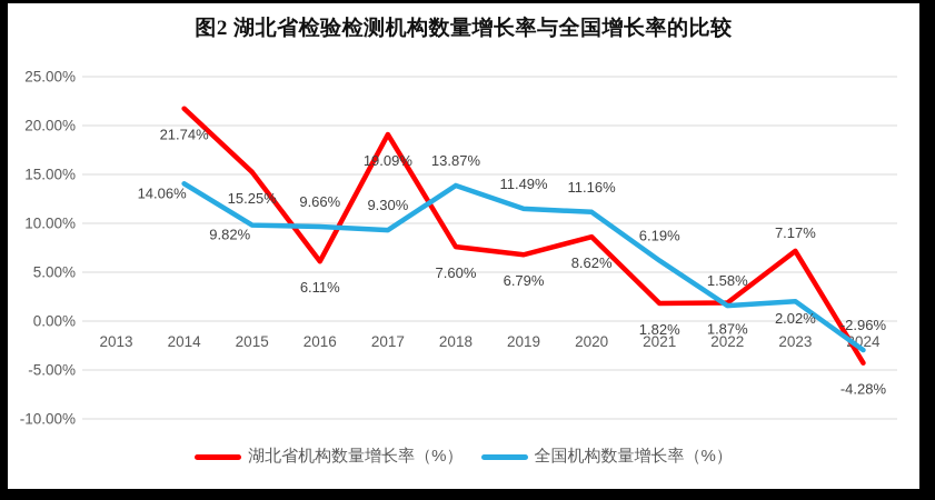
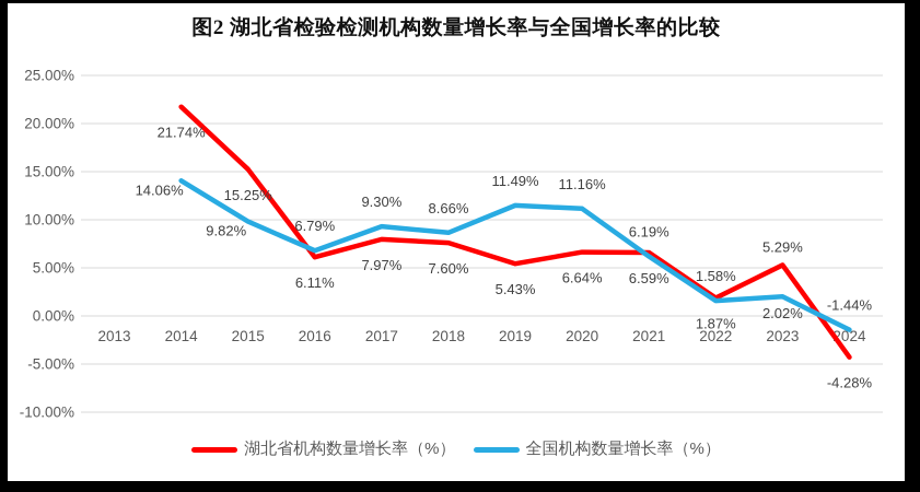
全国机构数量增长率（%）/2016: 9.66% -> 6.79%
湖北省机构数量增长率（%）/2017: 19.09% -> 7.97%
全国机构数量增长率（%）/2018: 13.87% -> 8.66%
湖北省机构数量增长率（%）/2019: 6.79% -> 5.43%
湖北省机构数量增长率（%）/2020: 8.62% -> 6.64%
湖北省机构数量增长率（%）/2021: 1.82% -> 6.59%
湖北省机构数量增长率（%）/2023: 7.17% -> 5.29%
全国机构数量增长率（%）/2024: -2.96% -> -1.44%
